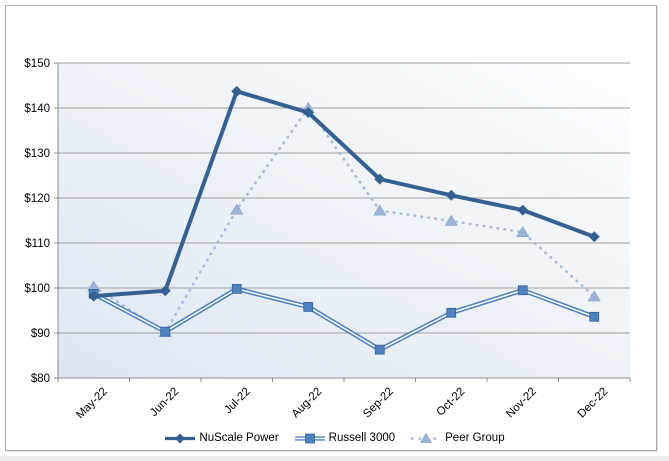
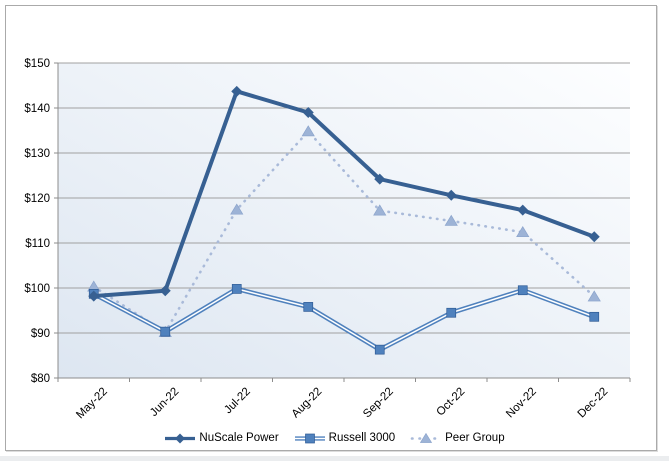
Peer Group/Aug-22: $140 -> $135
